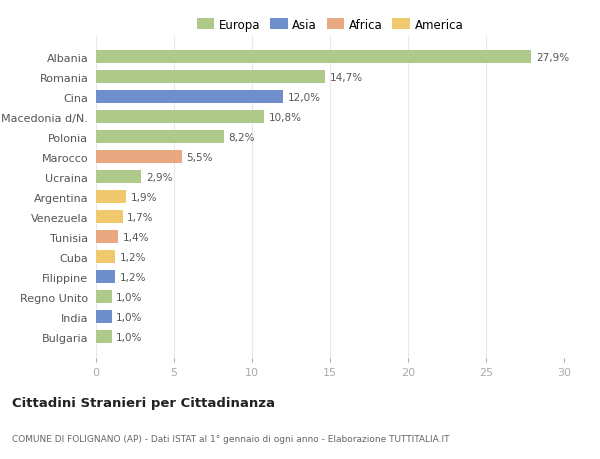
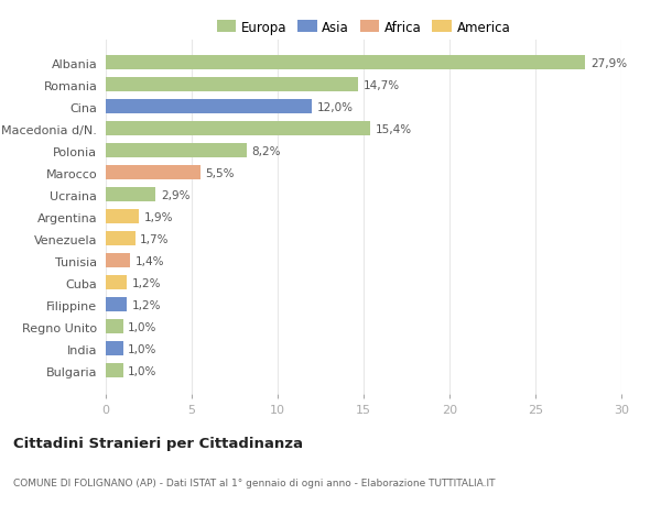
Macedonia d/N.: 10,8% -> 15,4%
